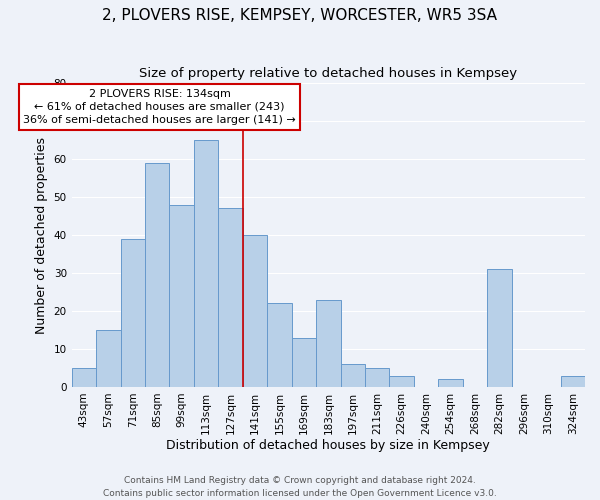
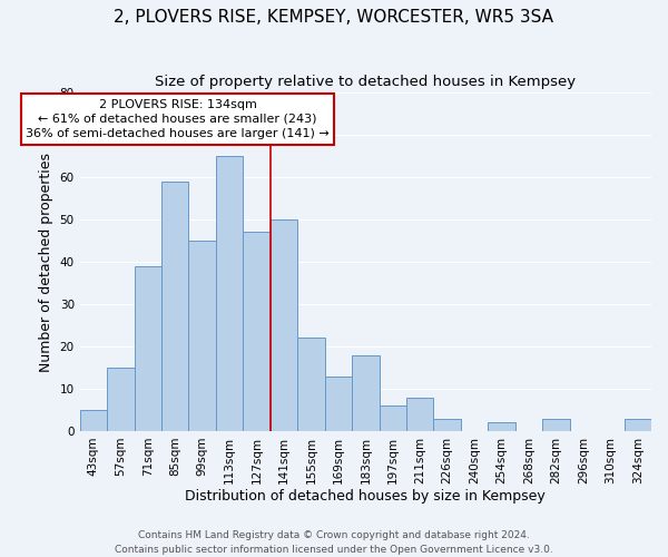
99sqm: 48 -> 45
141sqm: 40 -> 50
183sqm: 23 -> 18
211sqm: 5 -> 8
282sqm: 31 -> 3
